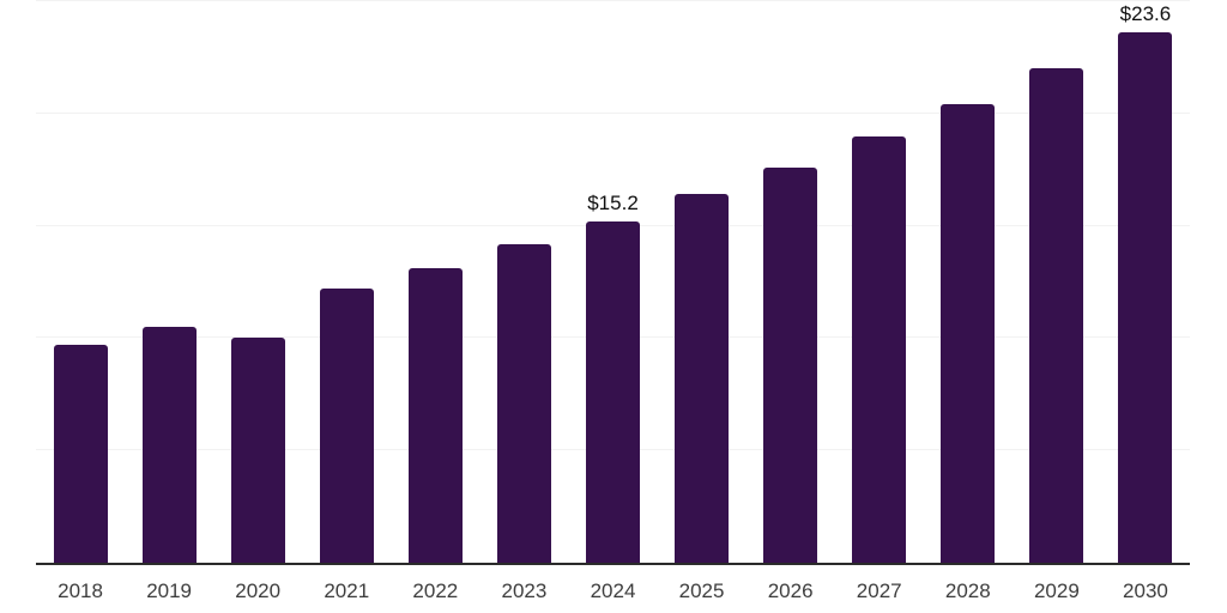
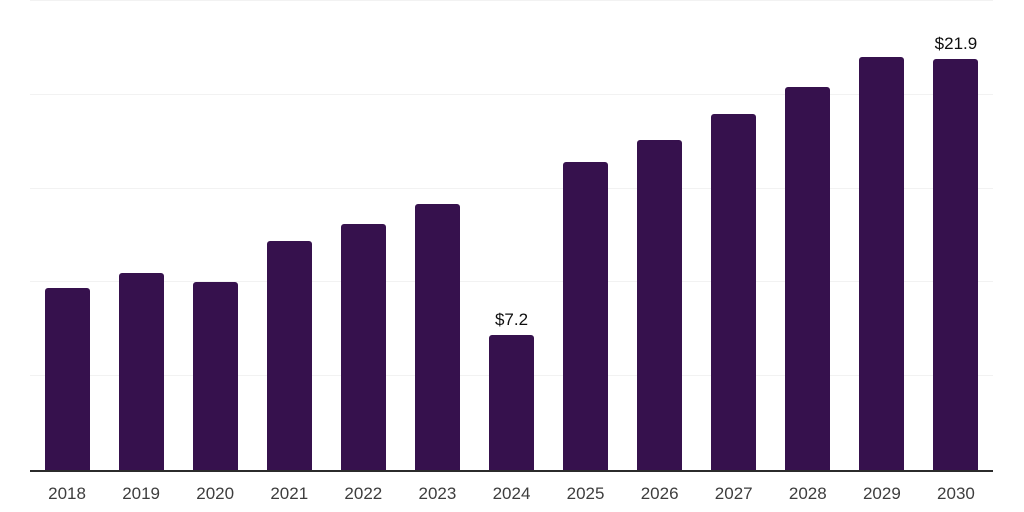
2024: $15.2 -> $7.2
2030: $23.6 -> $21.9
